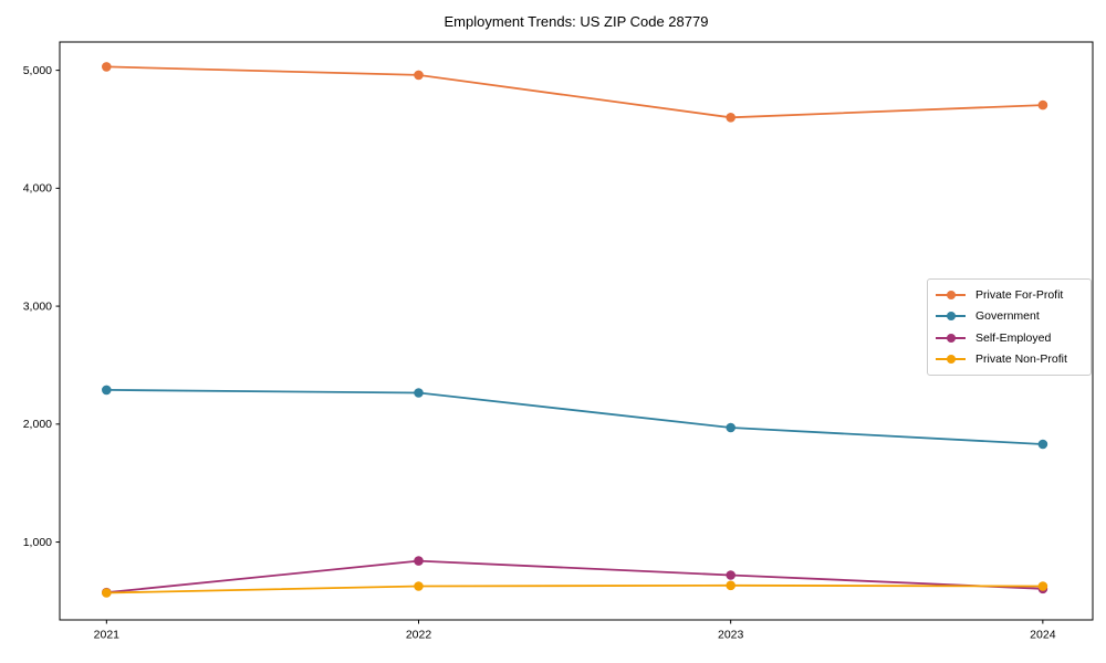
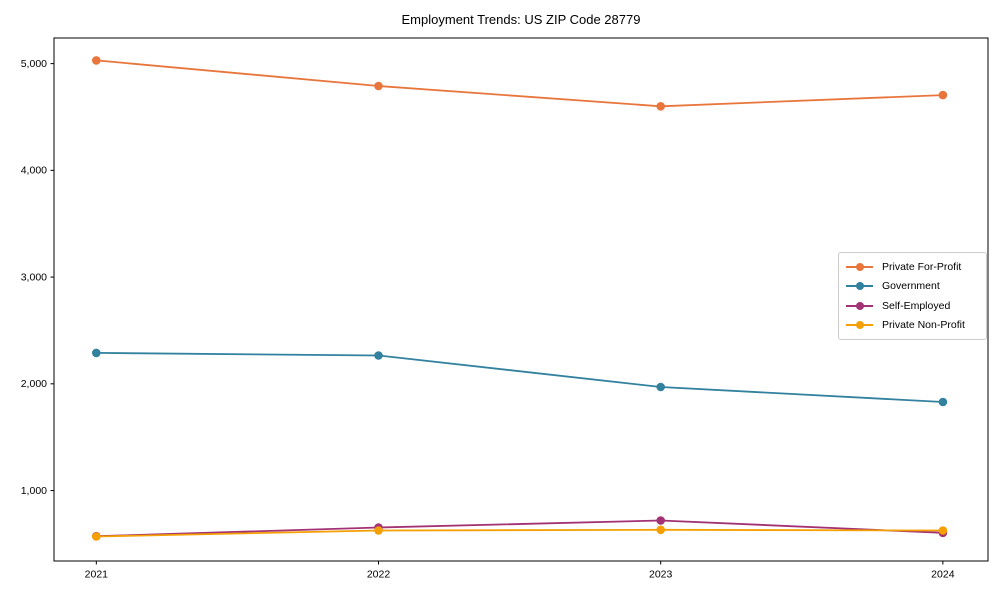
Private For-Profit/2022: 4960 -> 4790
Self-Employed/2022: 840 -> 650
